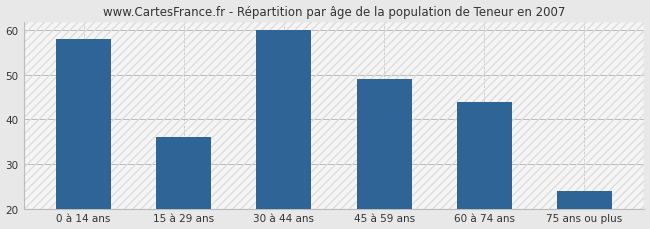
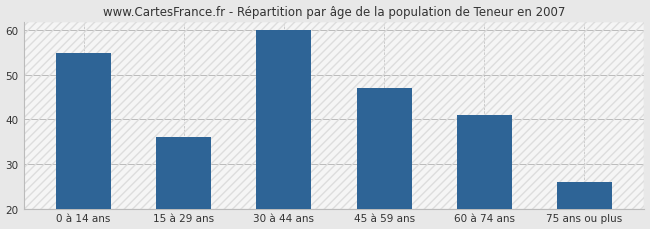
0 à 14 ans: 58 -> 55
45 à 59 ans: 49 -> 47
60 à 74 ans: 44 -> 41
75 ans ou plus: 24 -> 26
